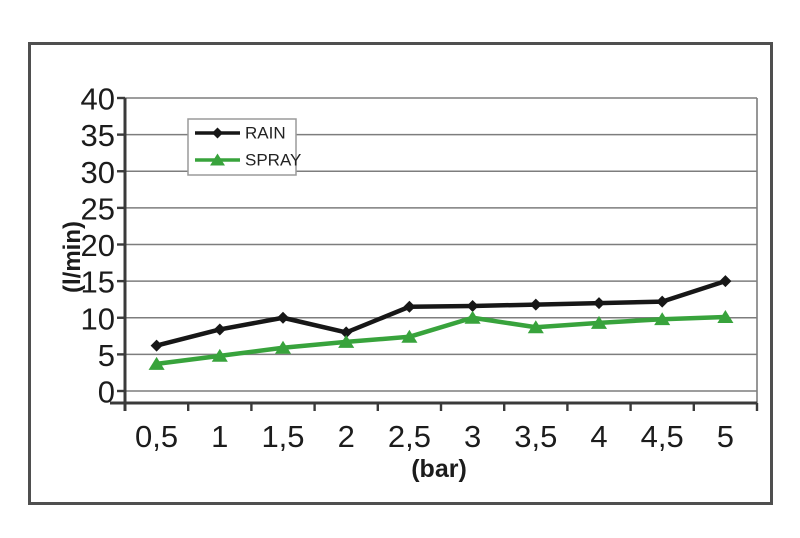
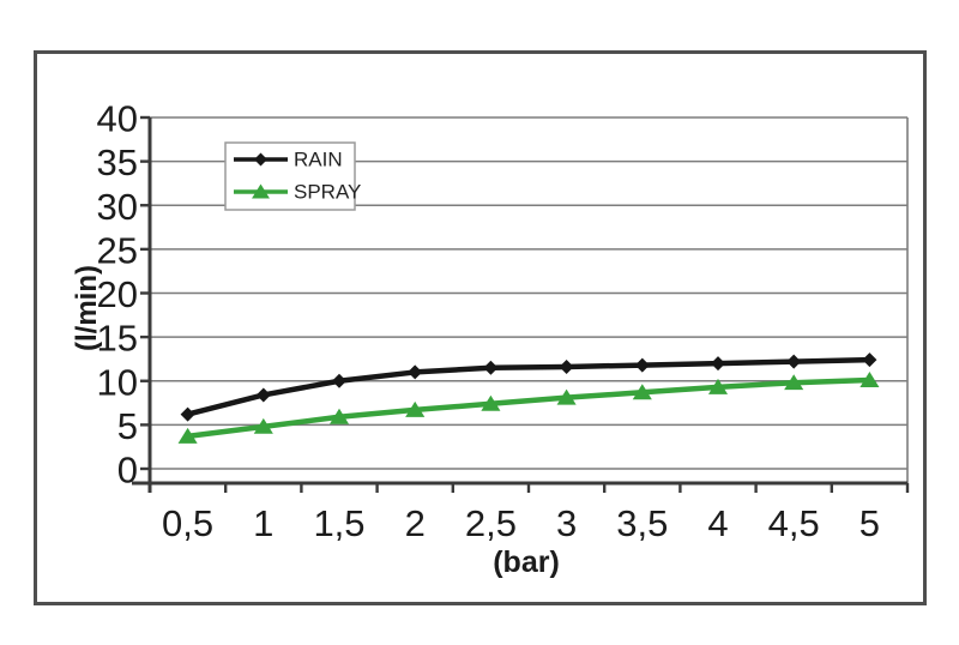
RAIN/2: 8 -> 11
SPRAY/3: 10 -> 8
RAIN/5: 15 -> 12
